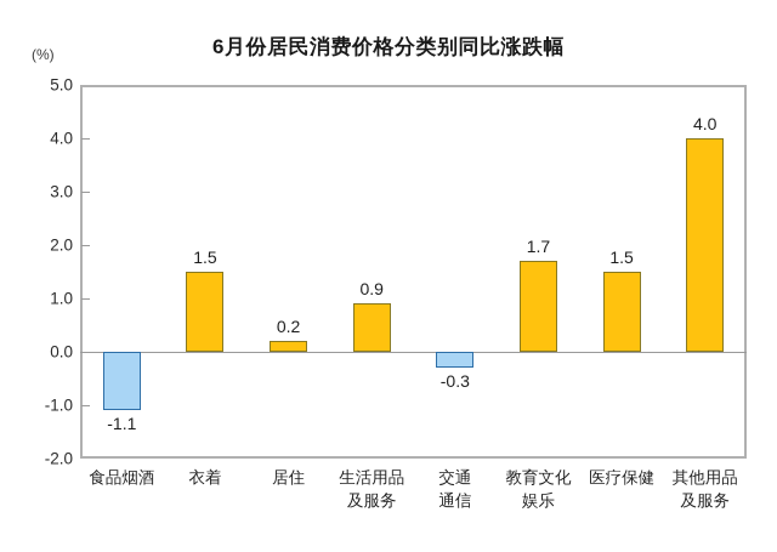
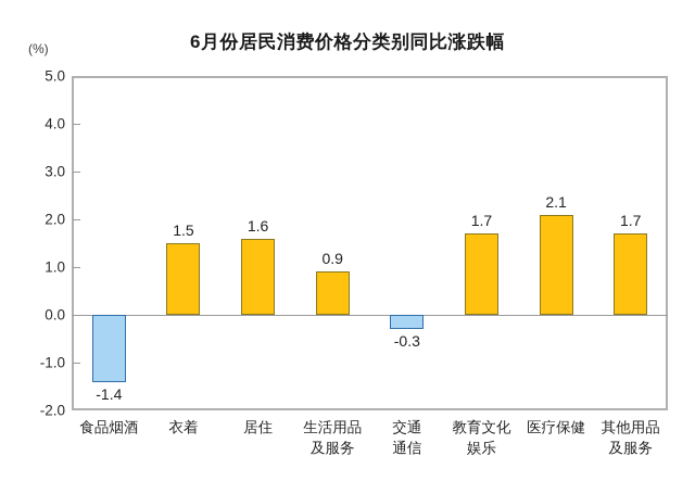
食品烟酒: -1.1 -> -1.4
居住: 0.2 -> 1.6
医疗保健: 1.5 -> 2.1
其他用品及服务: 4.0 -> 1.7
